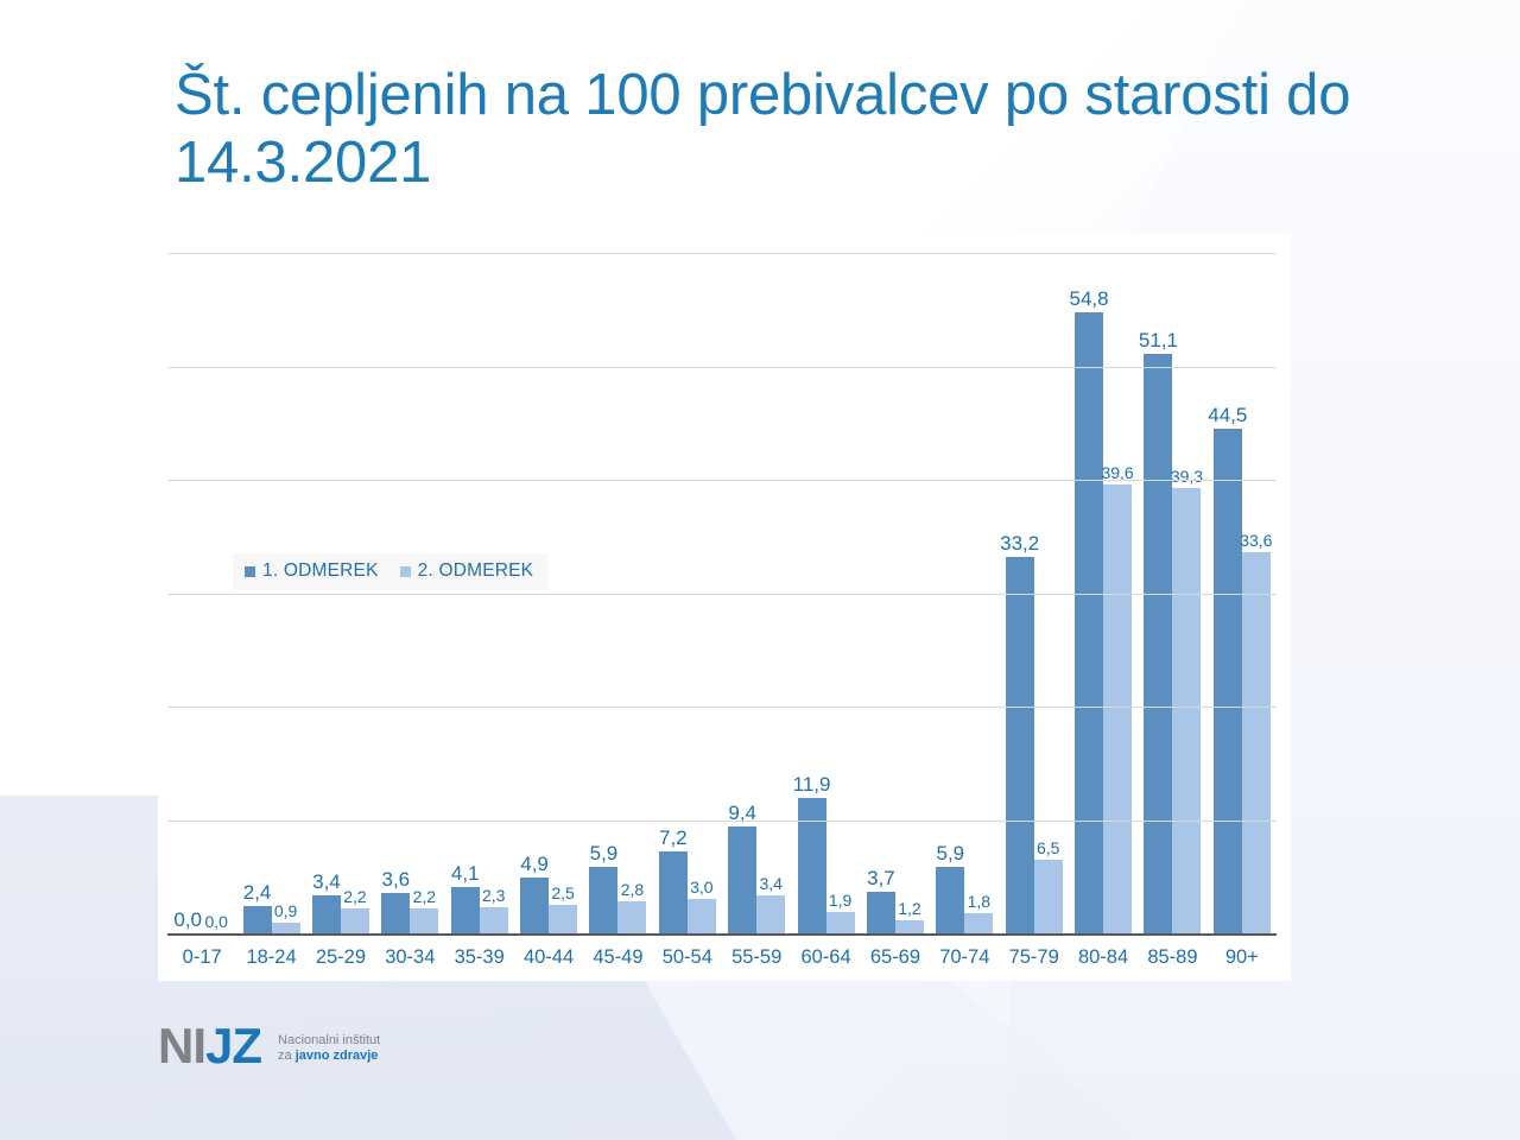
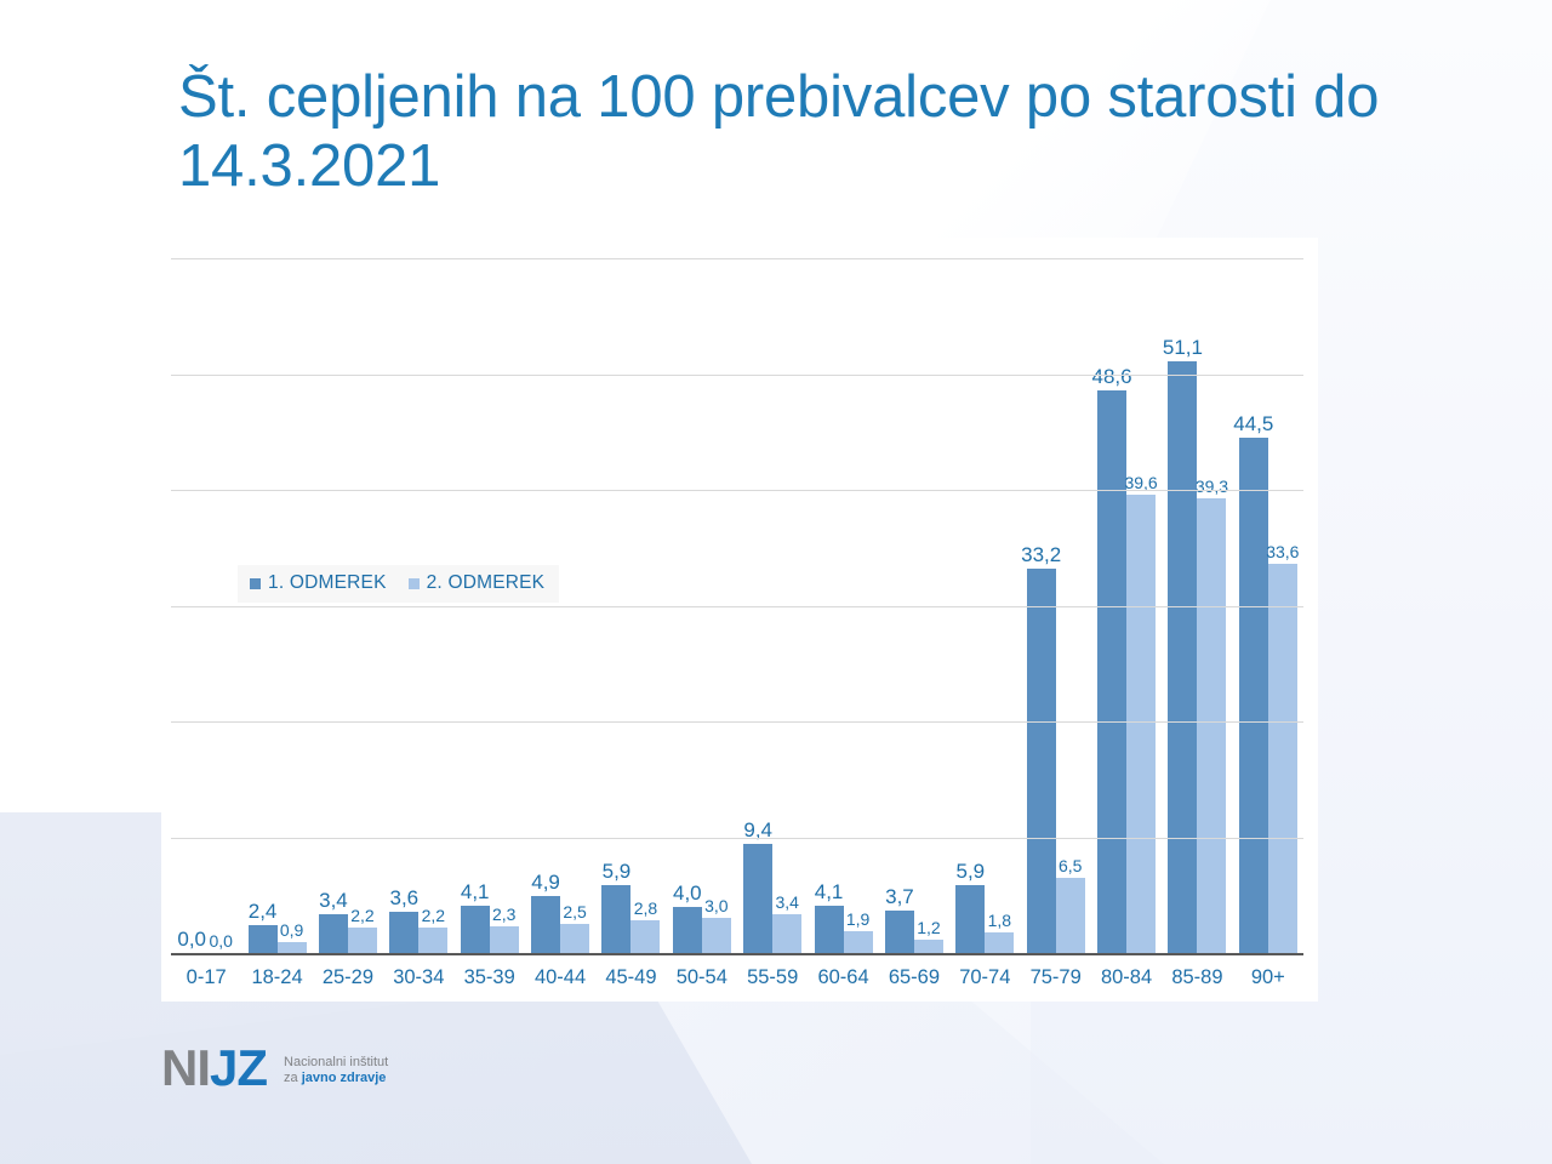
1. ODMEREK/50-54: 7,2 -> 4,0
1. ODMEREK/60-64: 11,9 -> 4,1
1. ODMEREK/80-84: 54,8 -> 48,6
